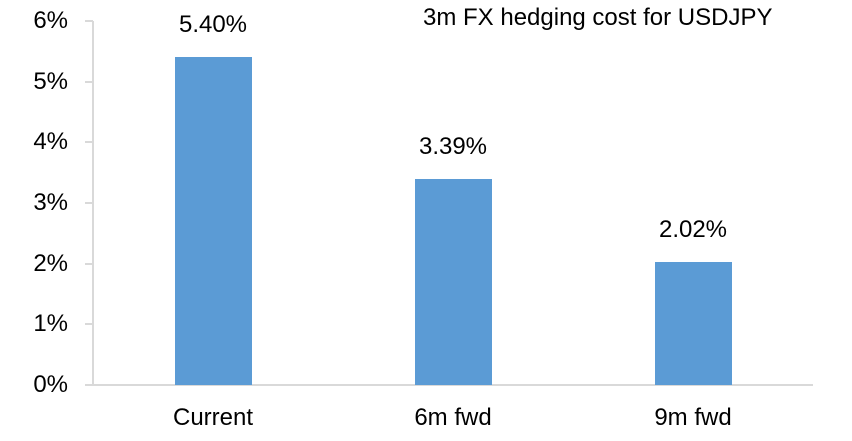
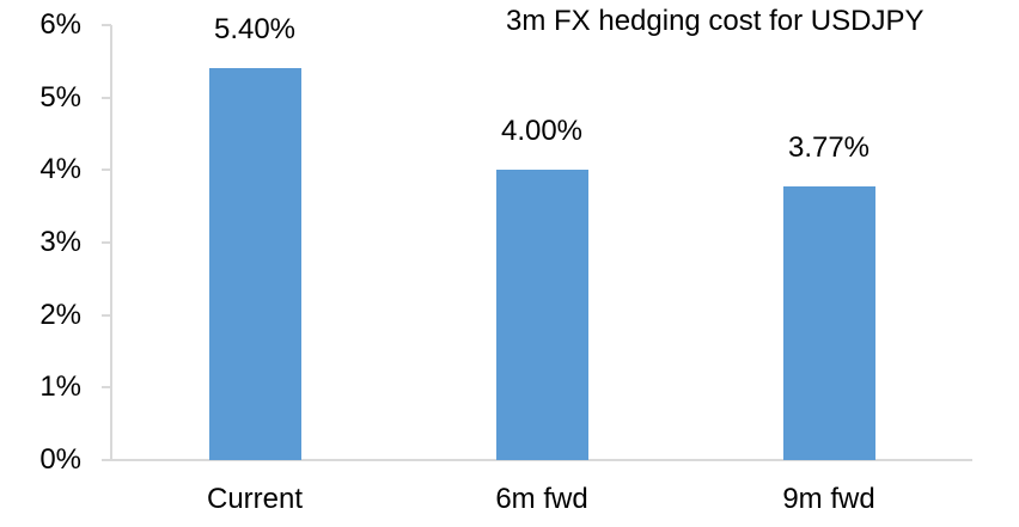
6m fwd: 3.39% -> 4.00%
9m fwd: 2.02% -> 3.77%
